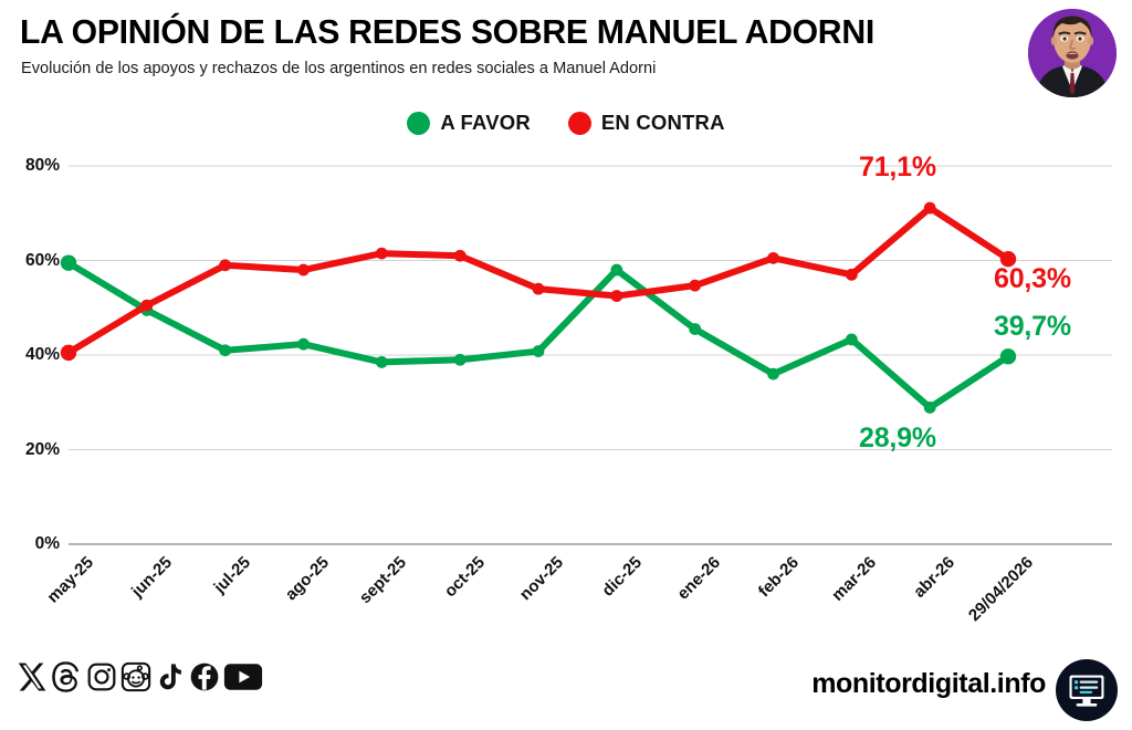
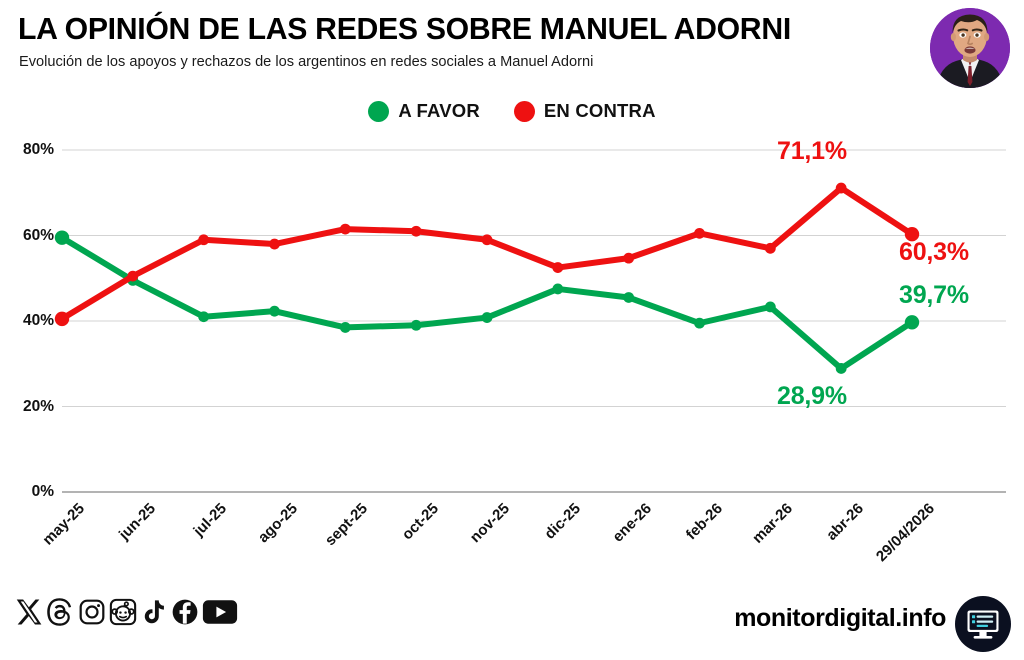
EN CONTRA/nov-25: 54% -> 59%
A FAVOR/dic-25: 58% -> 48%
A FAVOR/feb-26: 36% -> 40%
